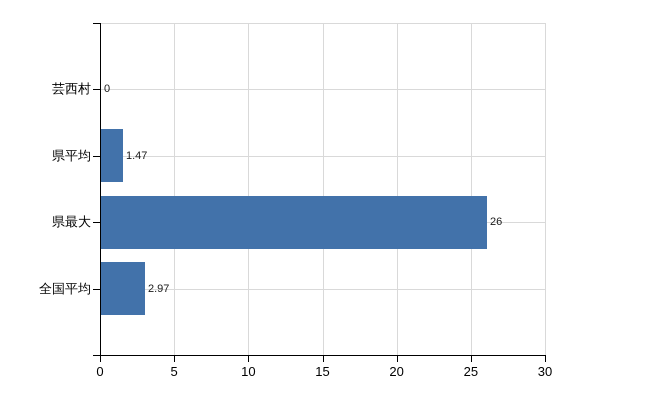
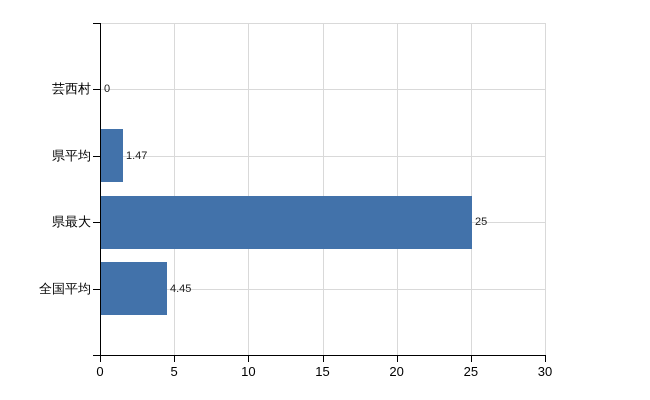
県最大: 26 -> 25
全国平均: 2.97 -> 4.45
